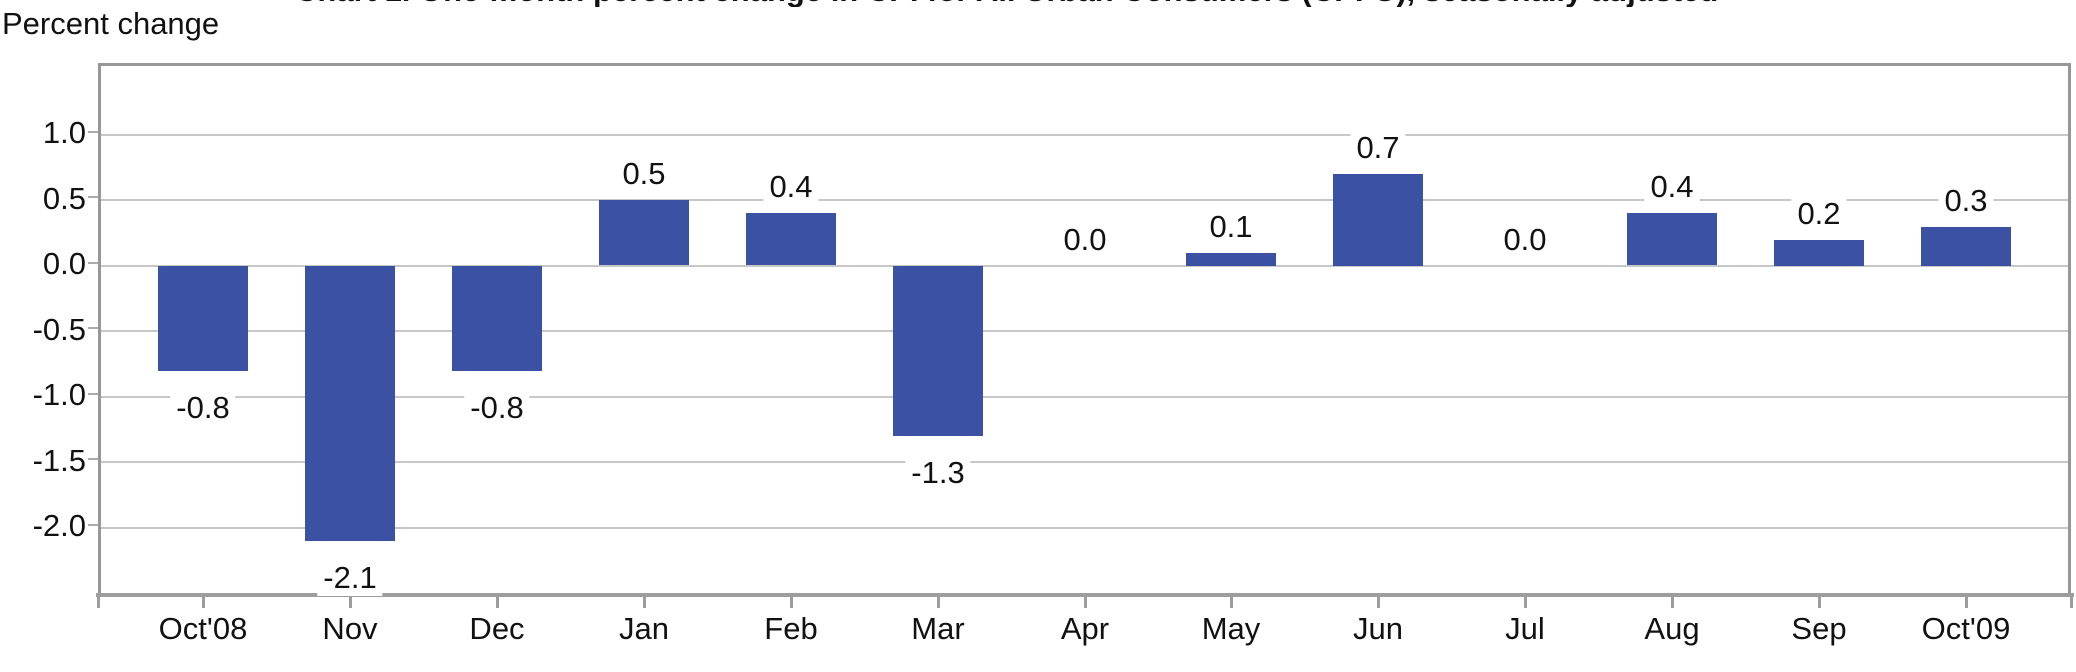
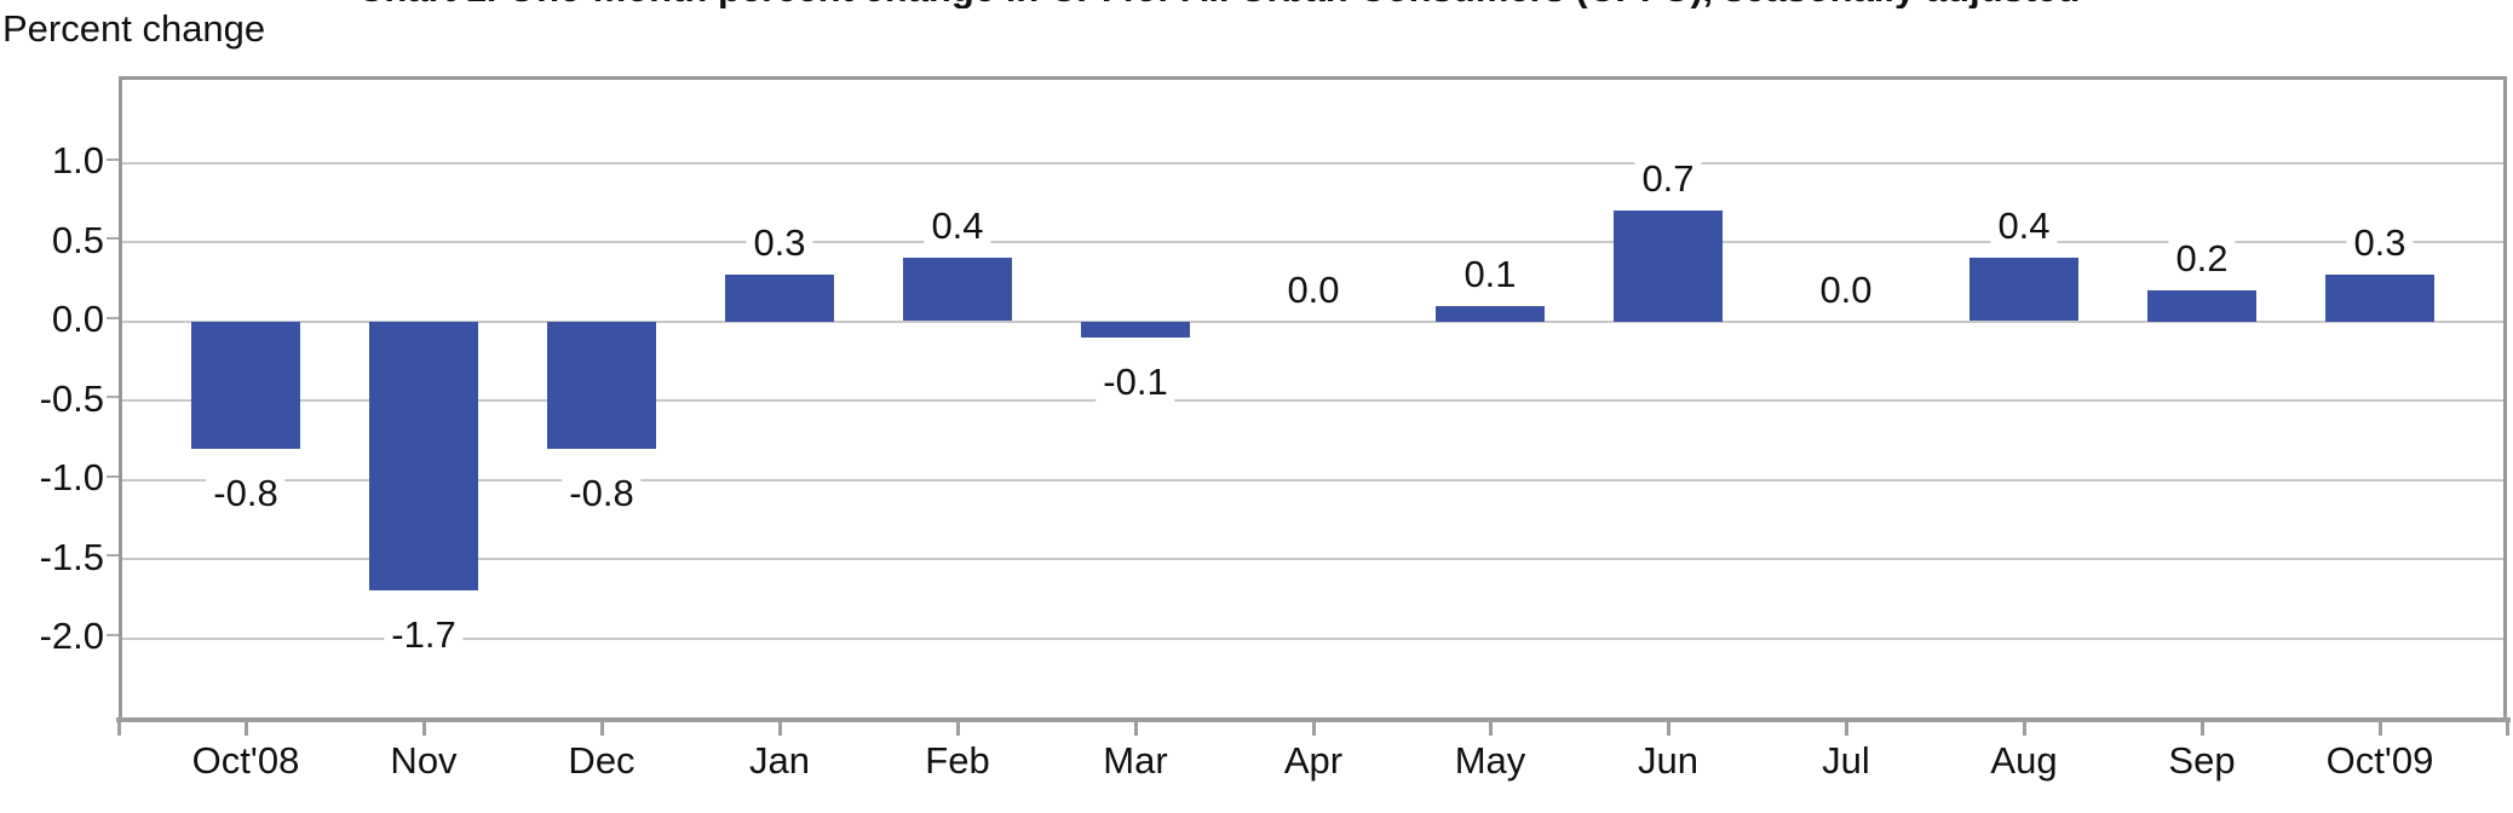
Nov: -2.1 -> -1.7
Jan: 0.5 -> 0.3
Mar: -1.3 -> -0.1
